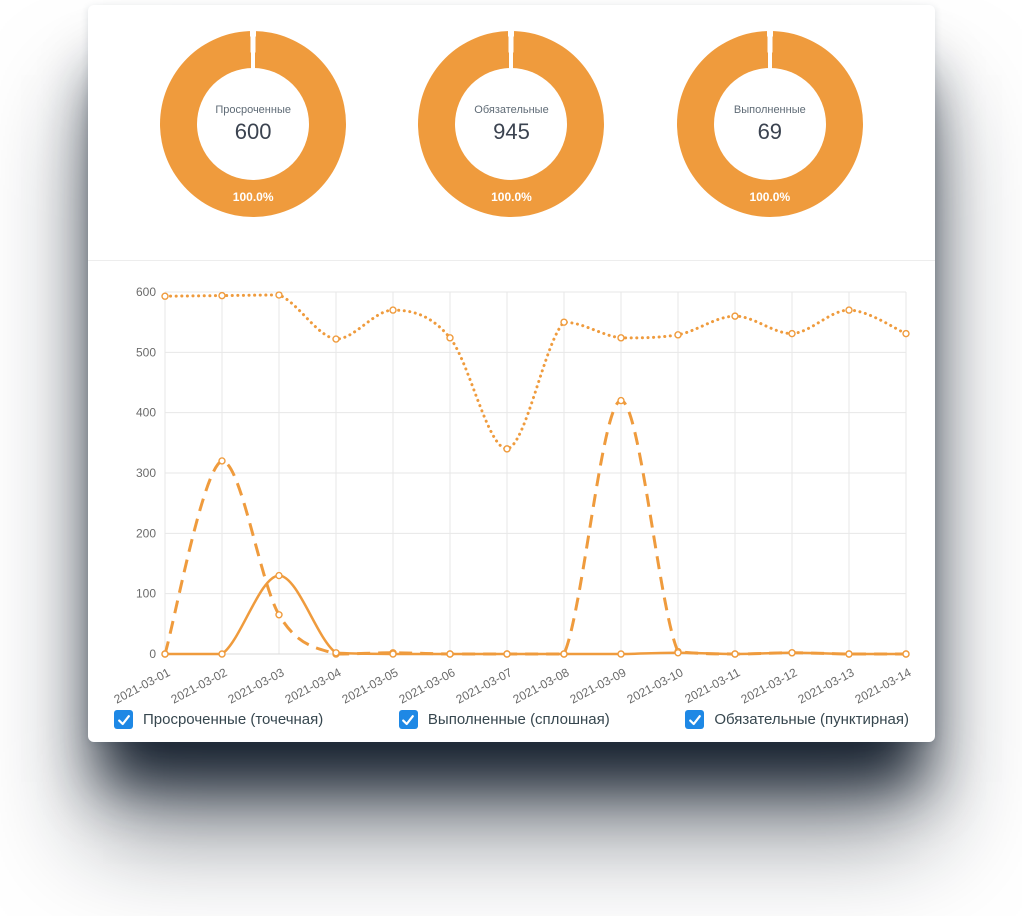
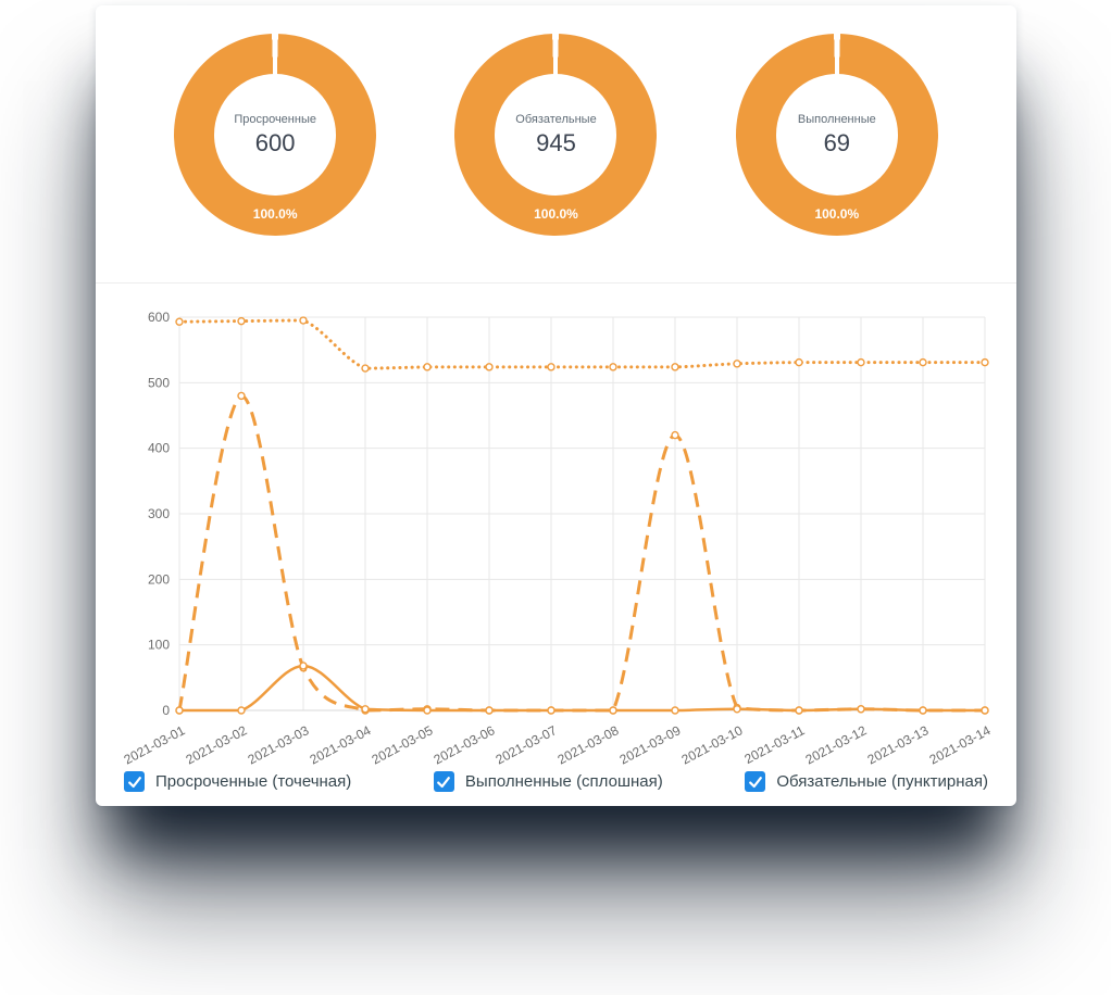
Обязательные/2021-03-02: 320 -> 480
Выполненные/2021-03-03: 130 -> 70
Просроченные/2021-03-05: 570 -> 520
Просроченные/2021-03-07: 340 -> 520
Просроченные/2021-03-08: 550 -> 520
Просроченные/2021-03-11: 560 -> 530
Просроченные/2021-03-13: 570 -> 530
